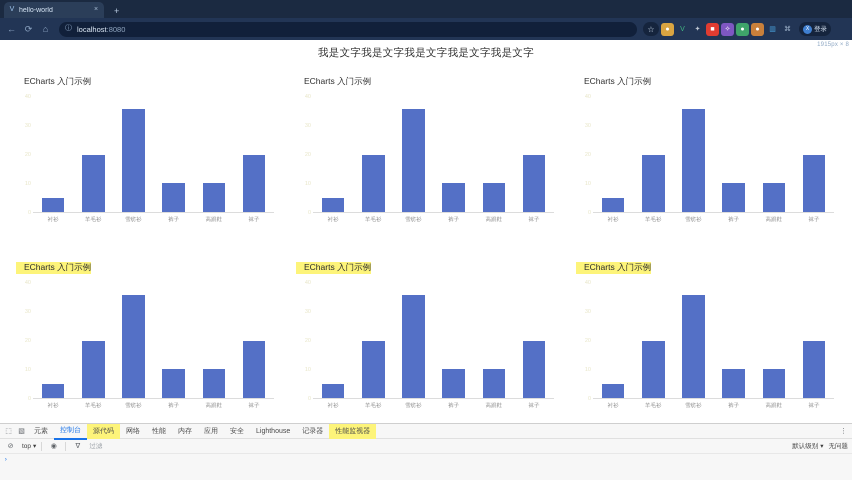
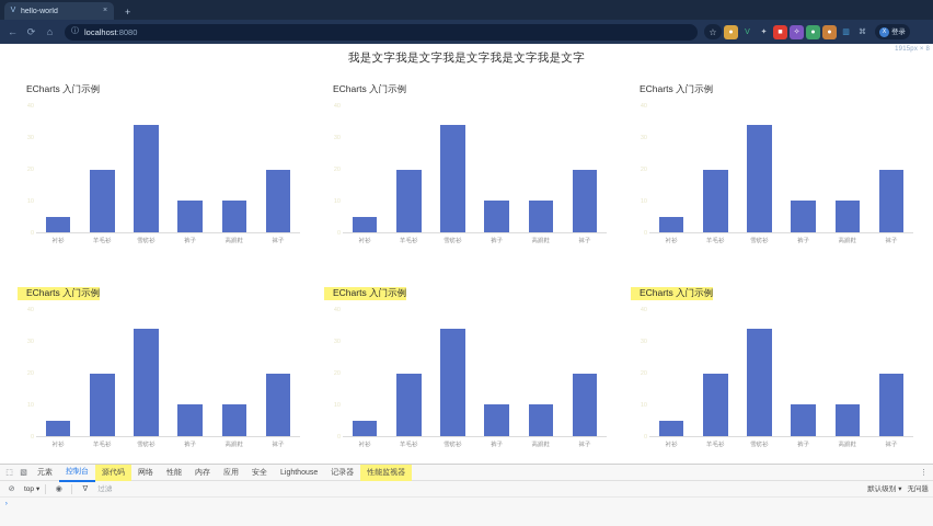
雪纺衫: 36 -> 34
